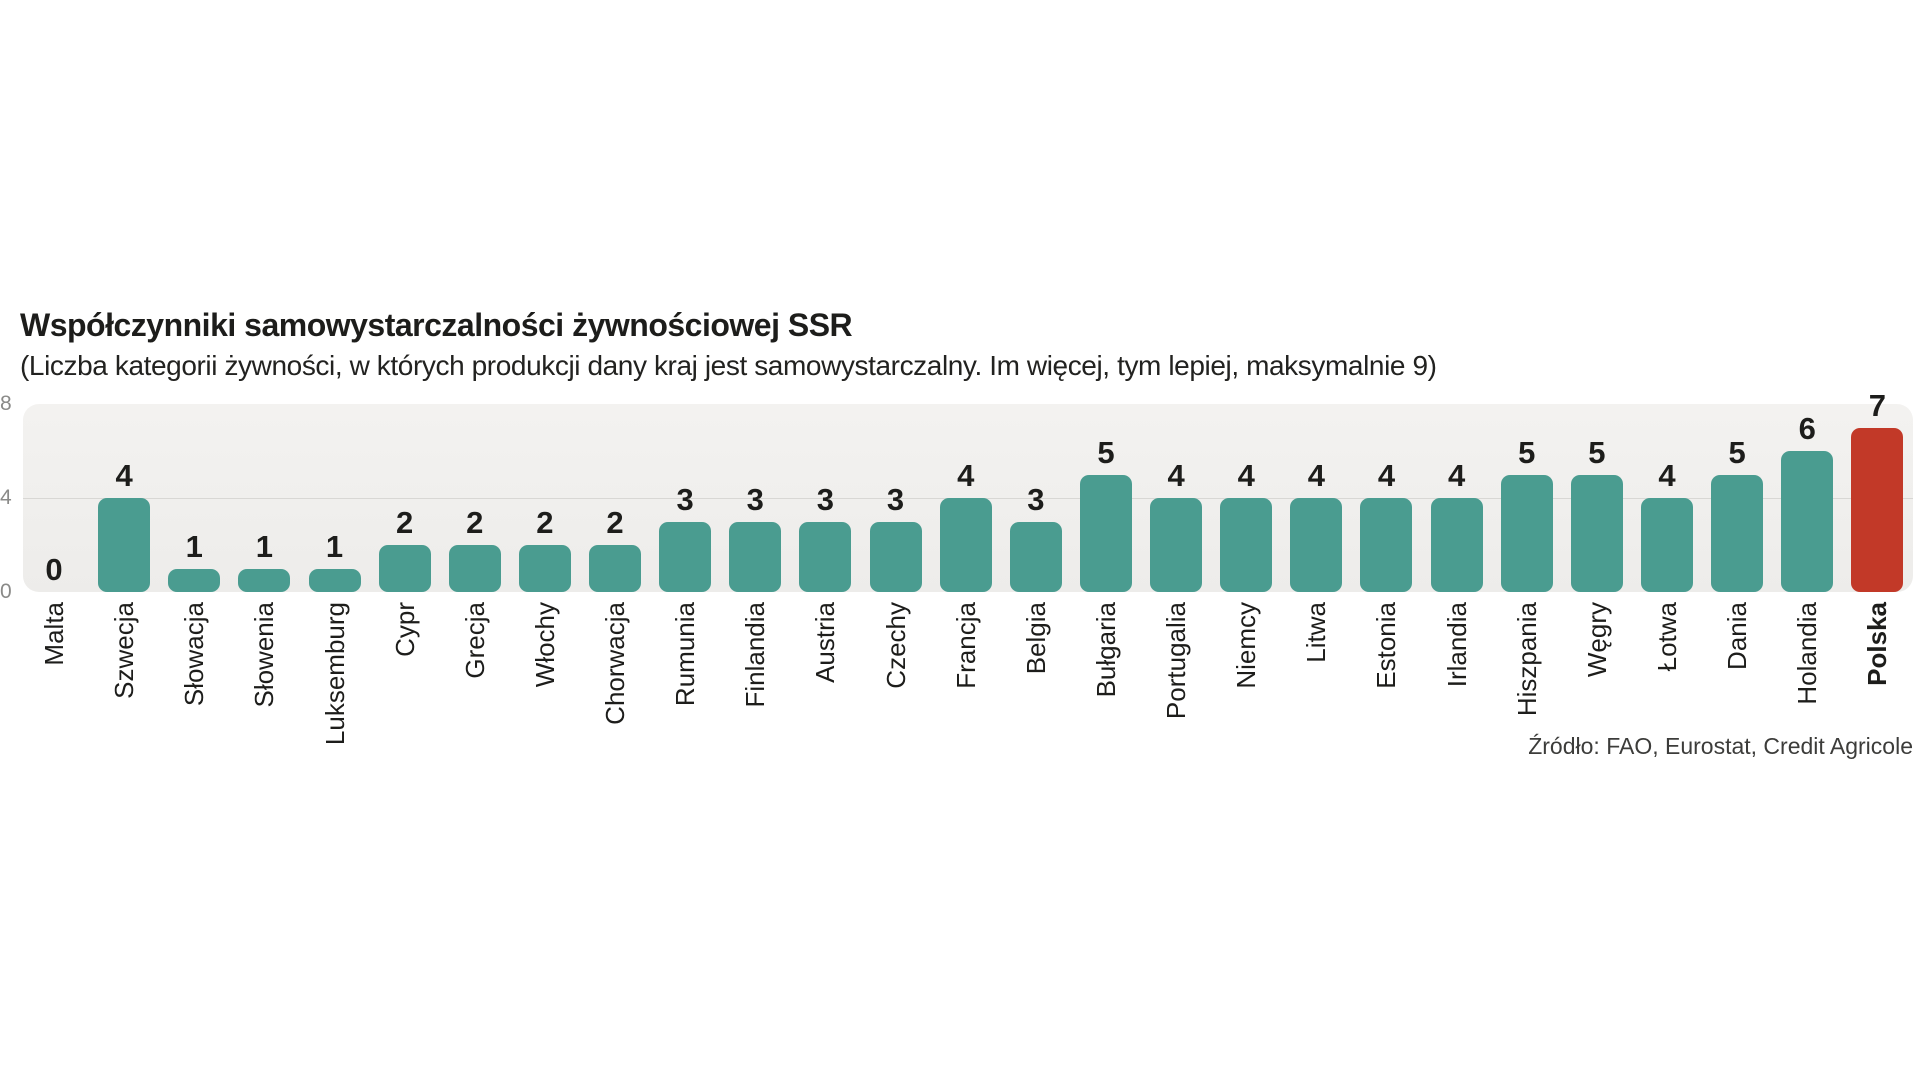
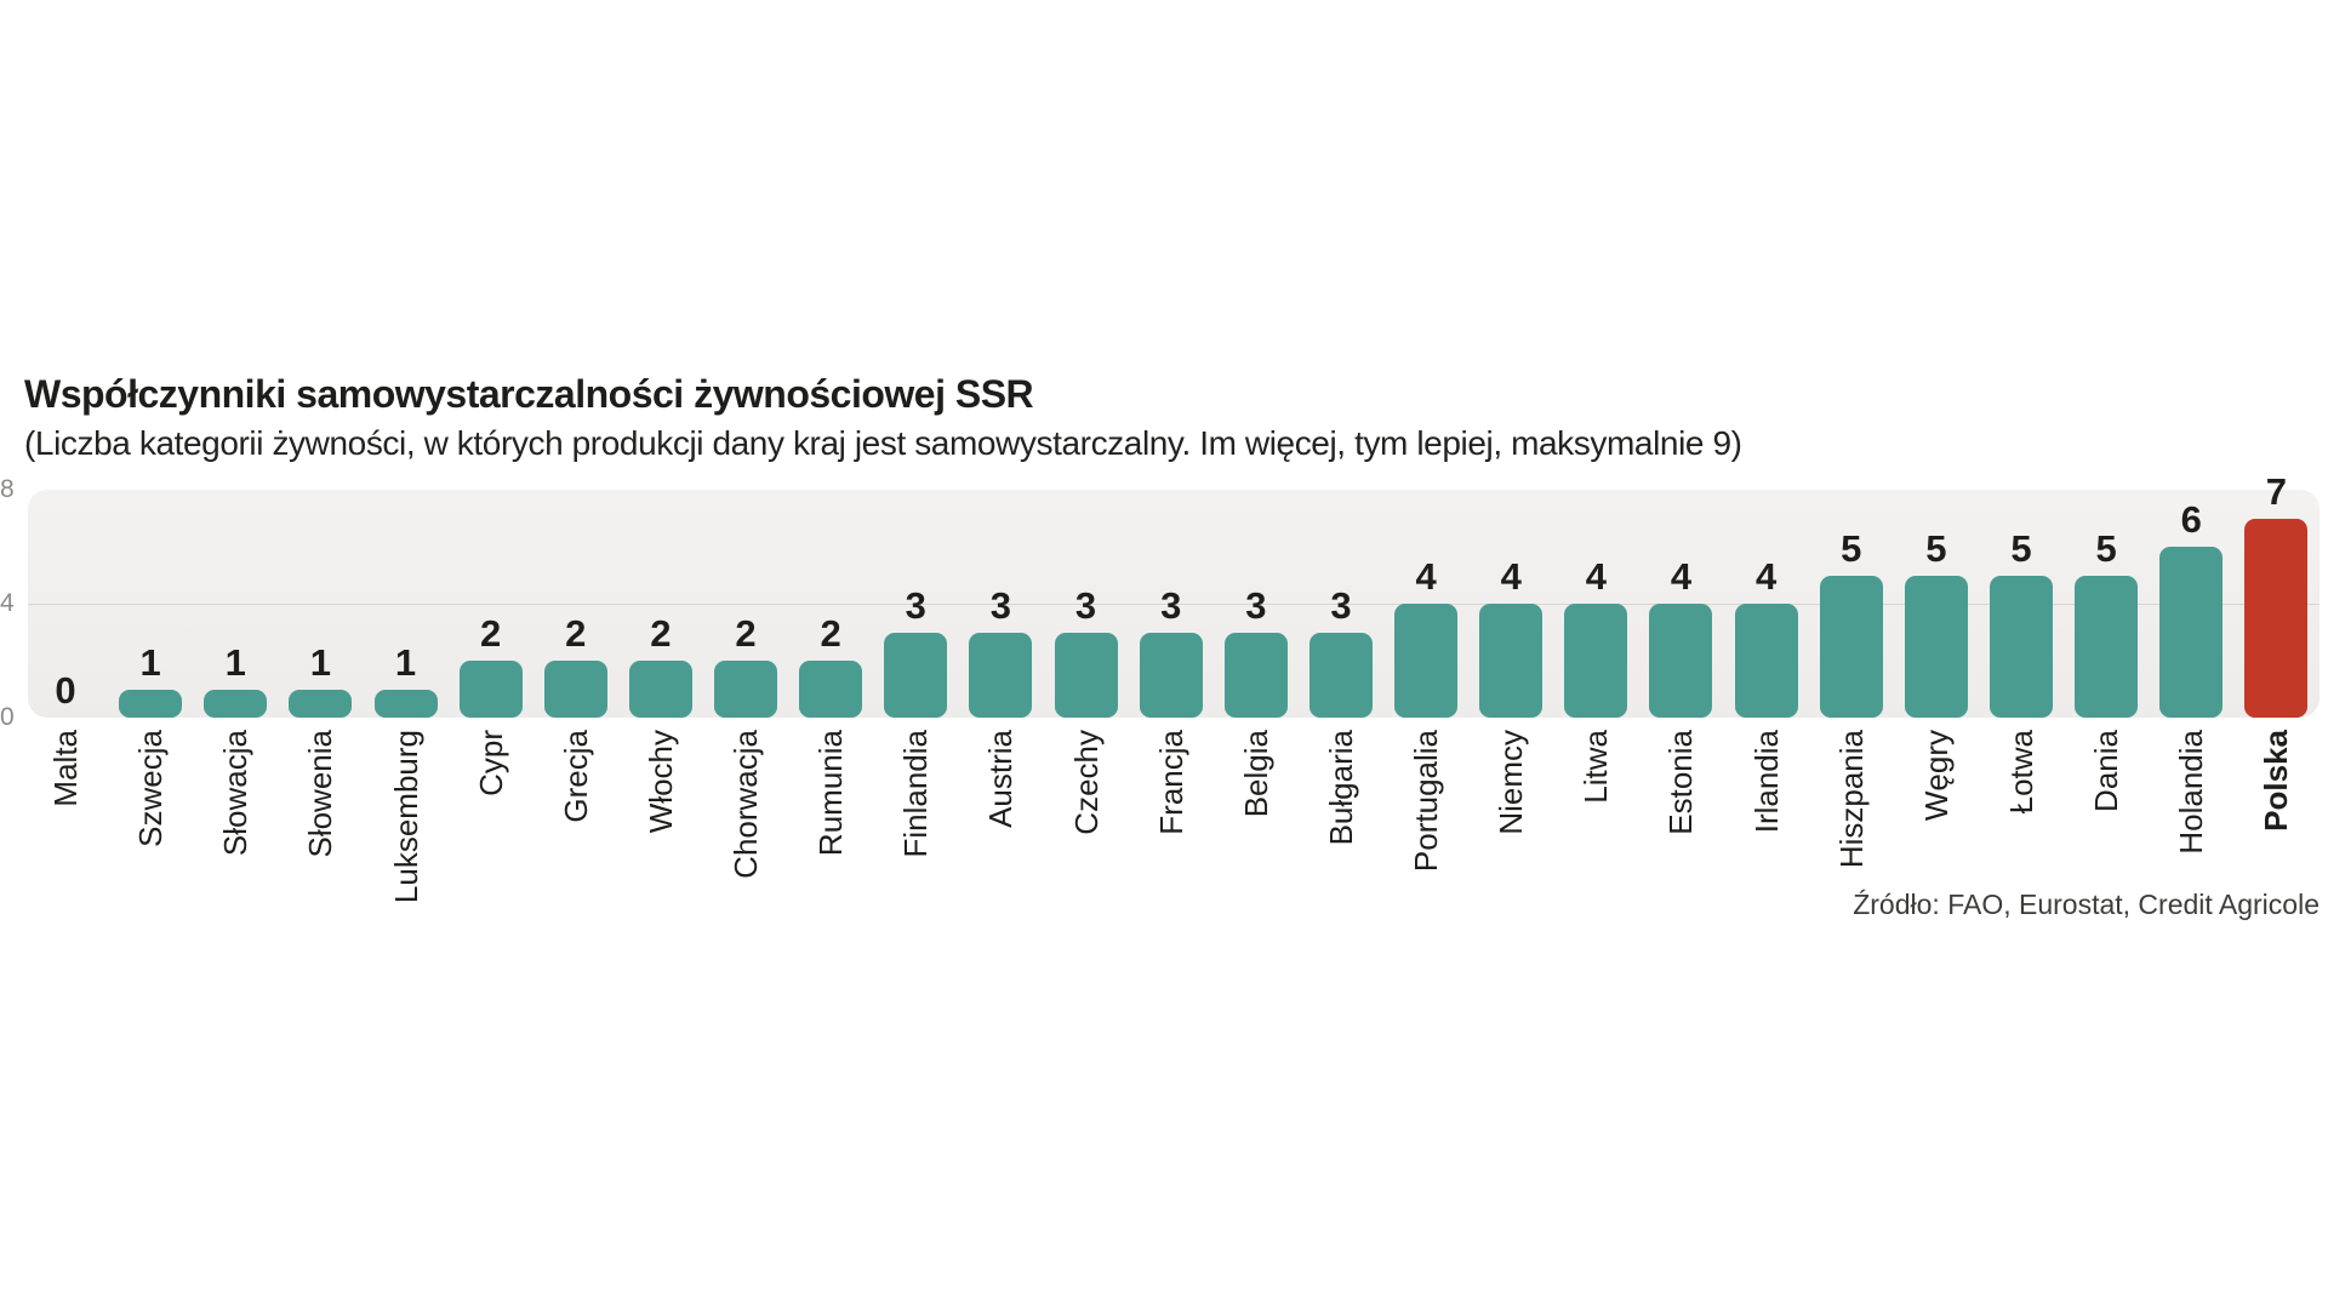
Szwecja: 4 -> 1
Rumunia: 3 -> 2
Francja: 4 -> 3
Bułgaria: 5 -> 3
Łotwa: 4 -> 5
